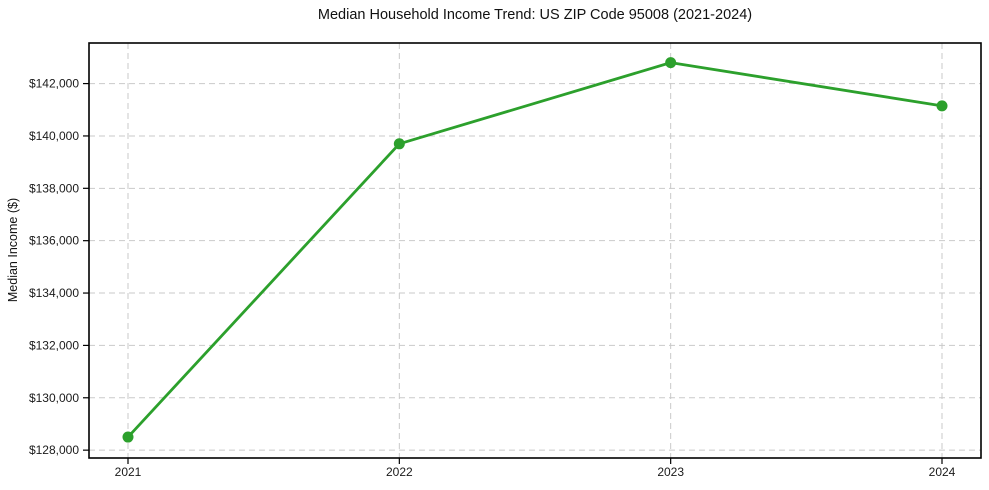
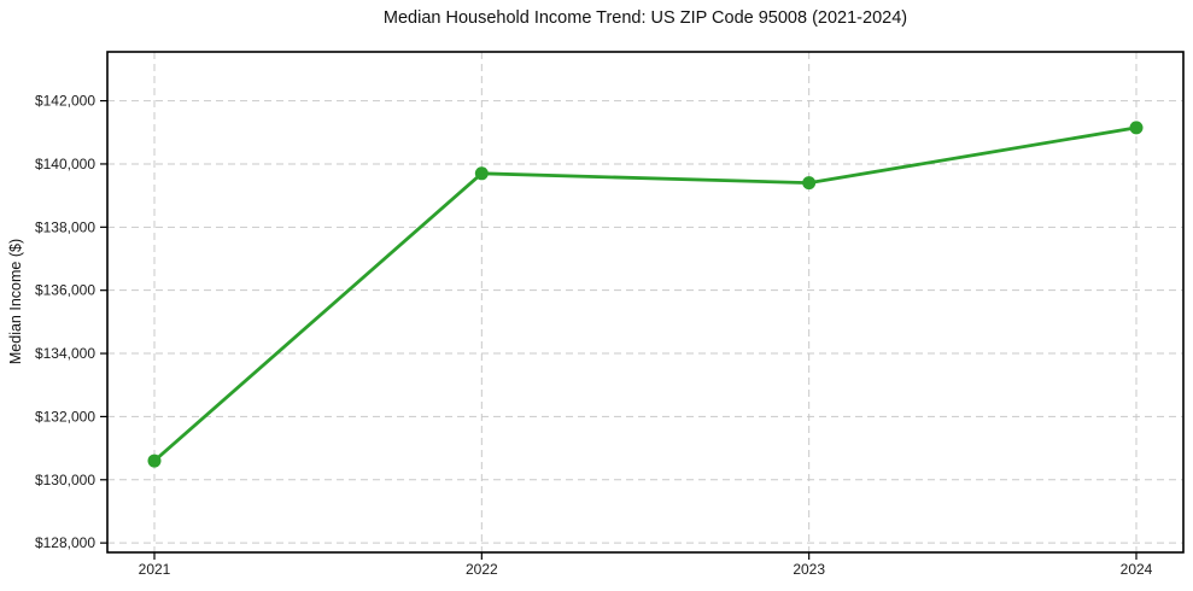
2021: $128500 -> $130600
2023: $142800 -> $139400
